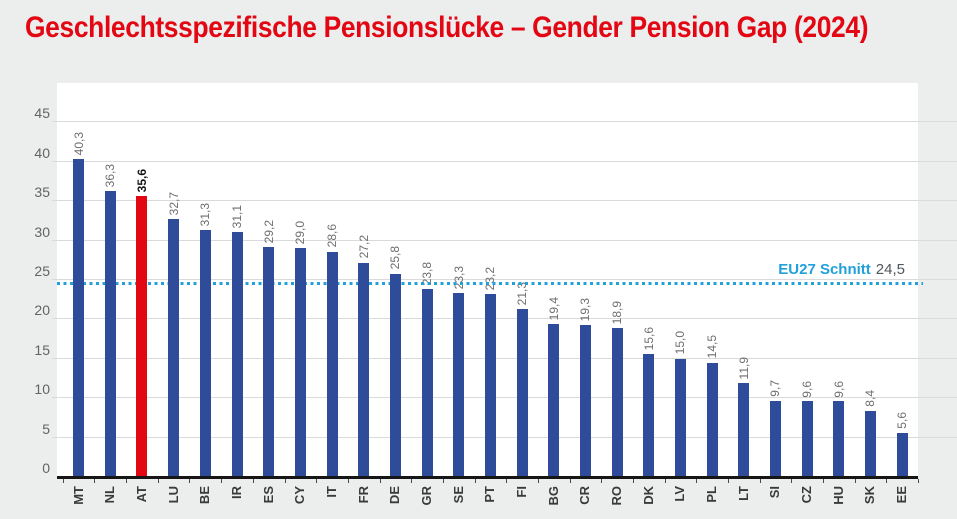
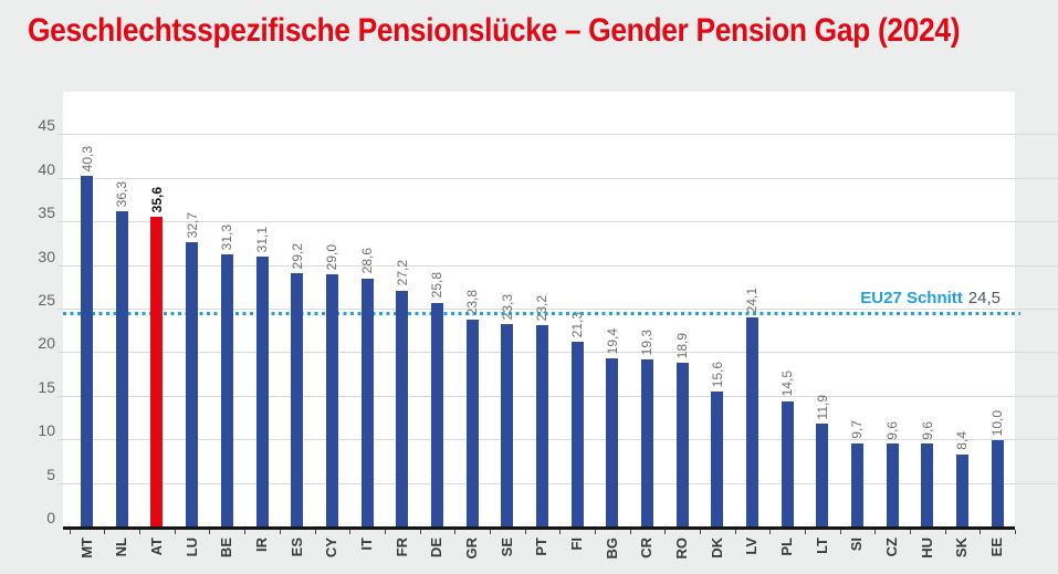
LV: 15,0 -> 24,1
EE: 5,6 -> 10,0
